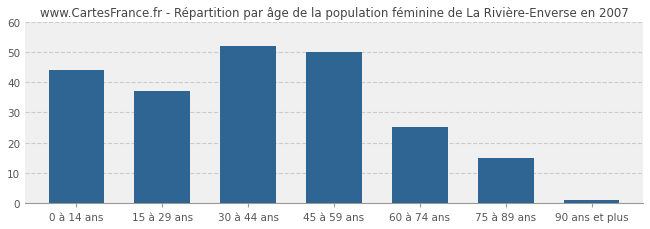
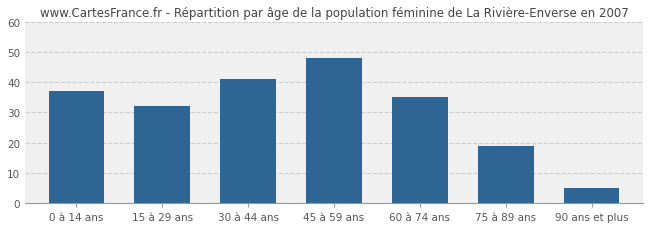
0 à 14 ans: 44 -> 37
15 à 29 ans: 37 -> 32
30 à 44 ans: 52 -> 41
45 à 59 ans: 50 -> 48
60 à 74 ans: 25 -> 35
75 à 89 ans: 15 -> 19
90 ans et plus: 1 -> 5
